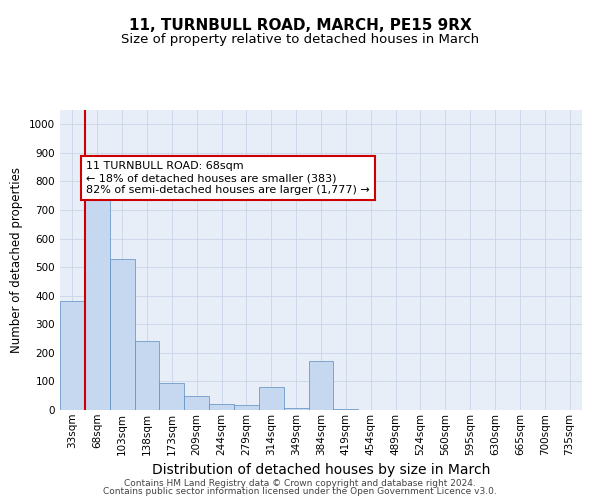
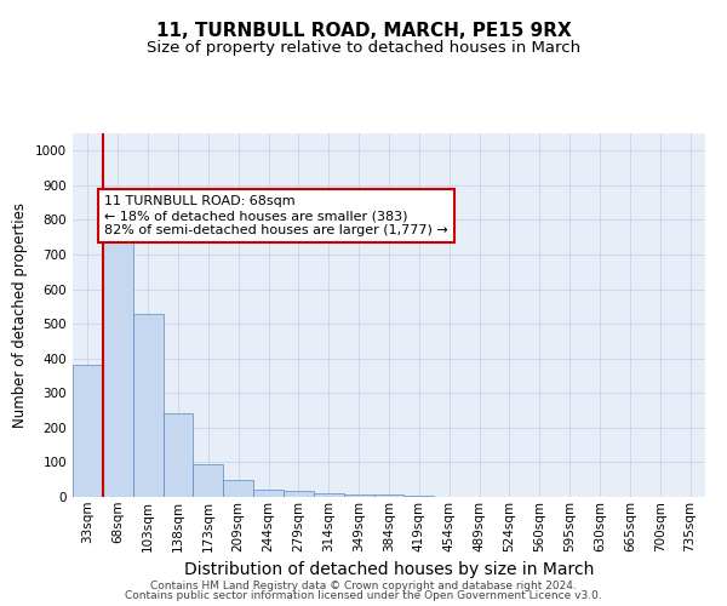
314sqm: 80 -> 12
384sqm: 170 -> 6
